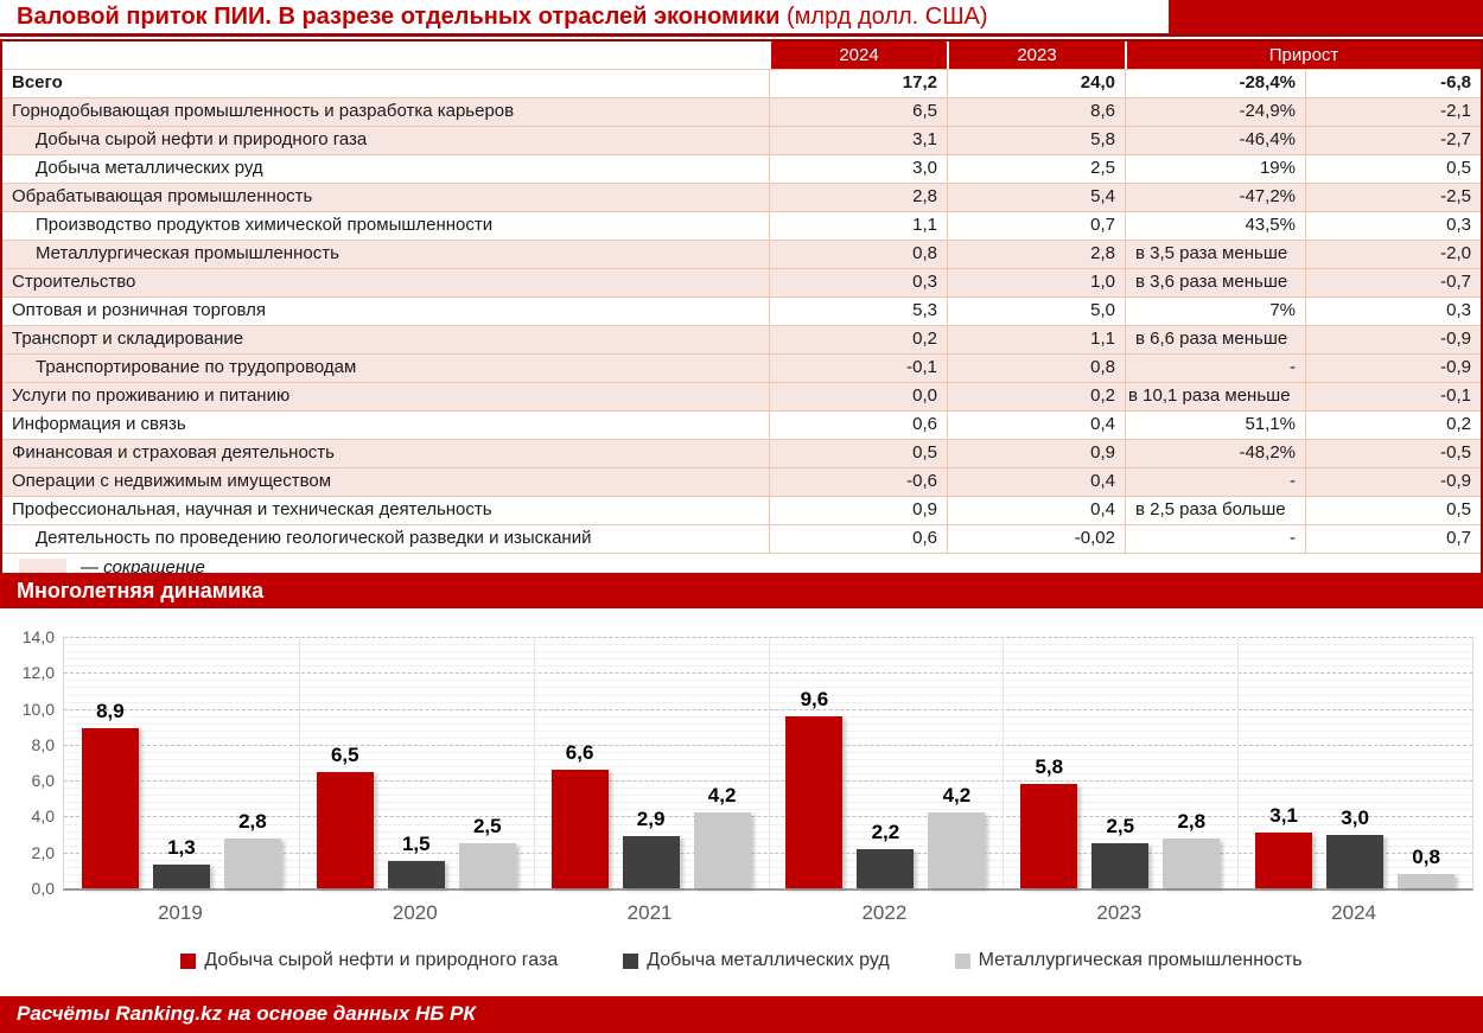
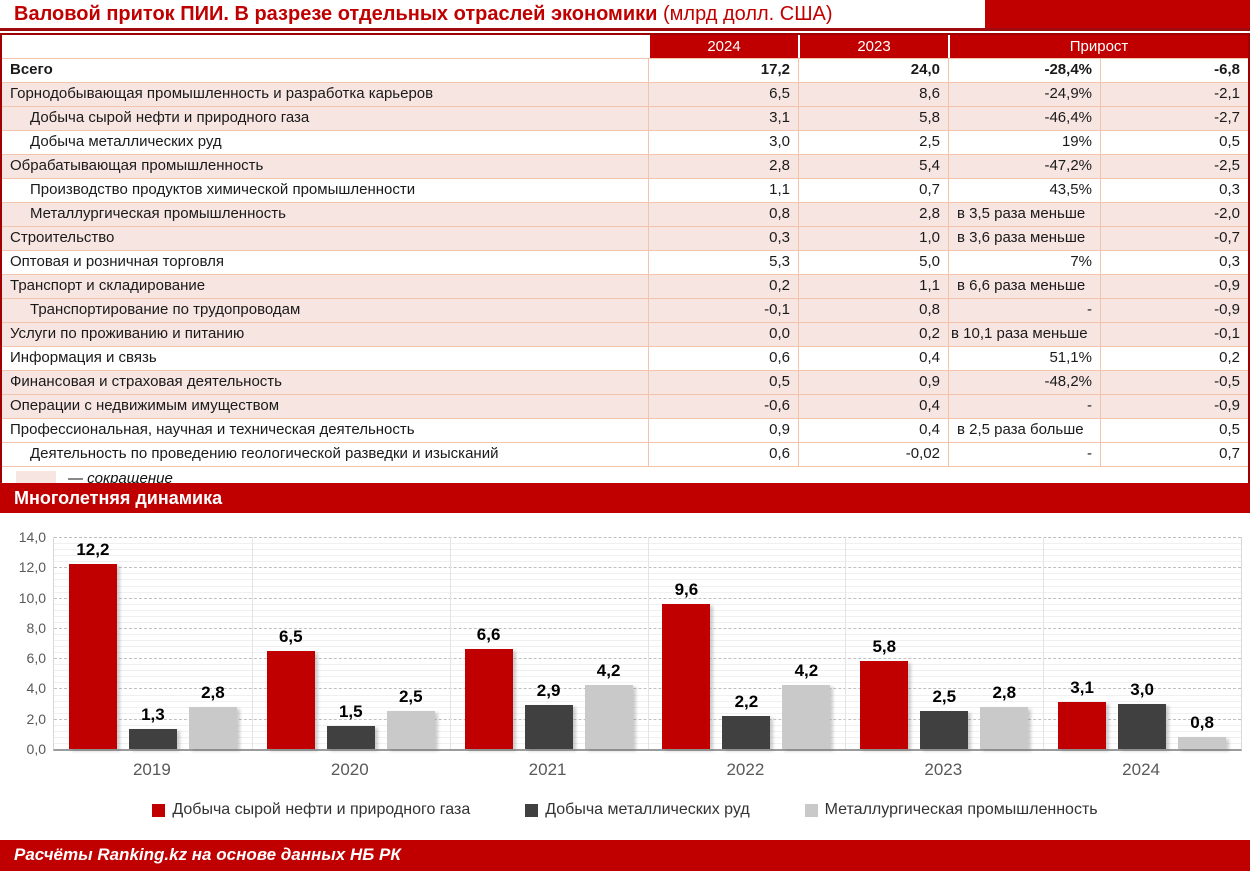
Добыча сырой нефти и природного газа/2019: 8,9 -> 12,2
